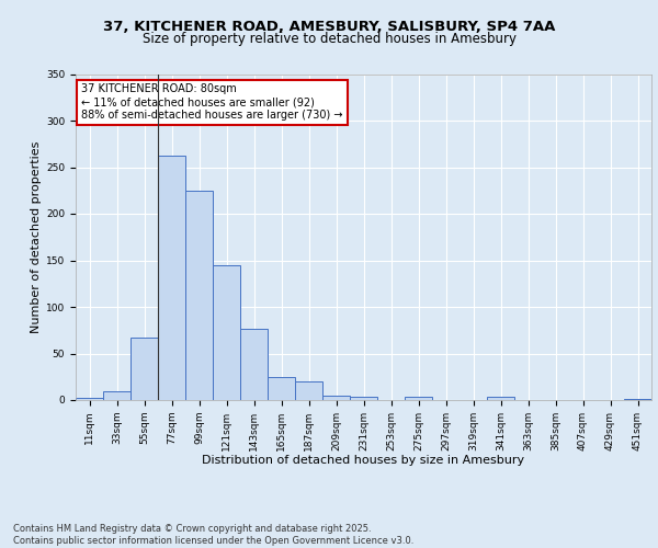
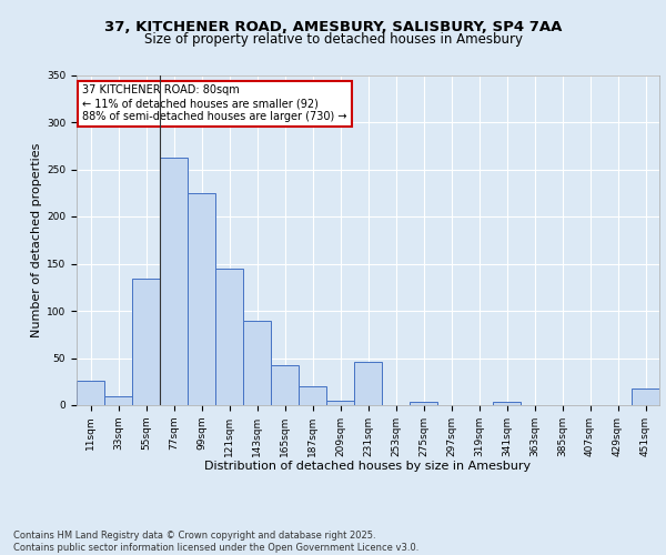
11sqm: 2 -> 26
55sqm: 67 -> 134
143sqm: 76 -> 90
165sqm: 25 -> 42
231sqm: 4 -> 46
451sqm: 1 -> 18
